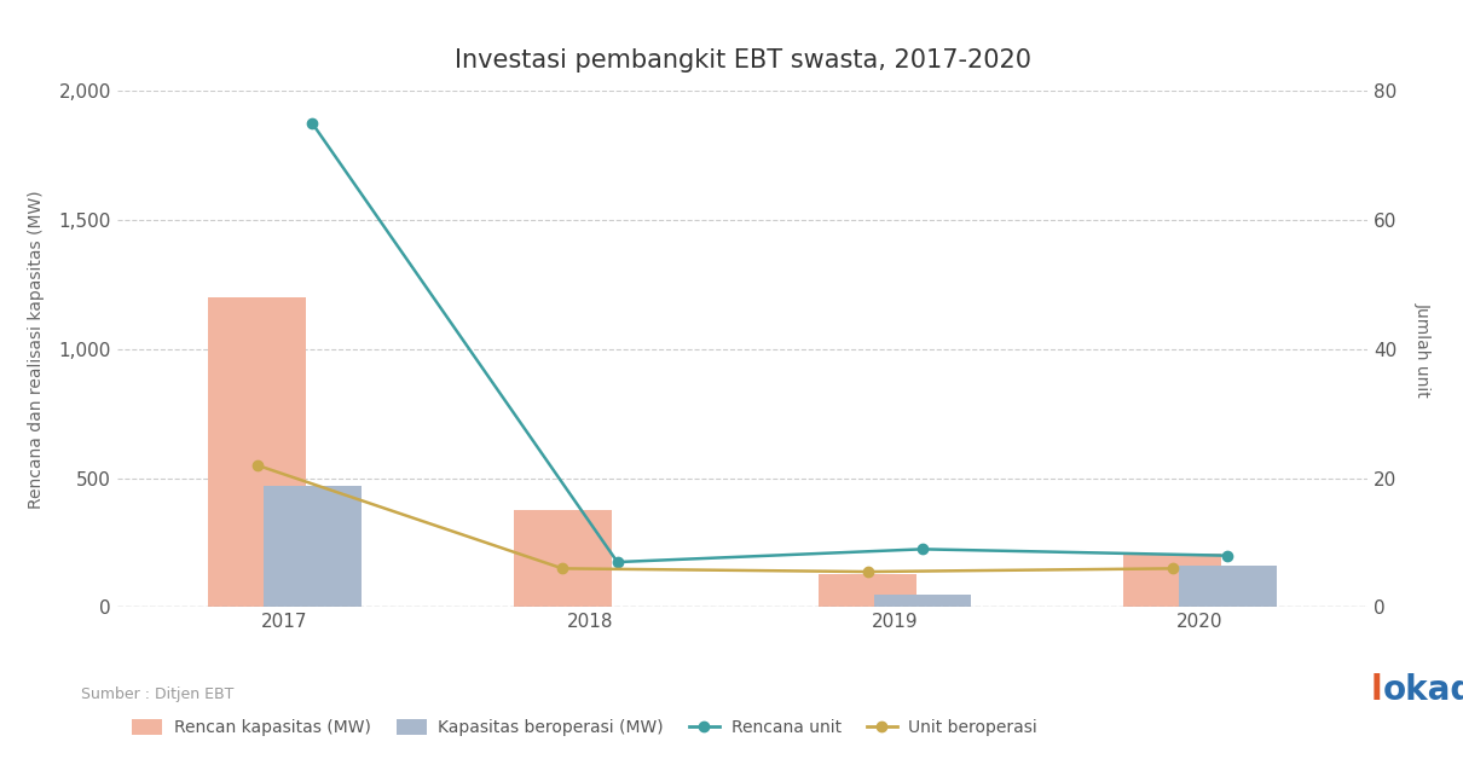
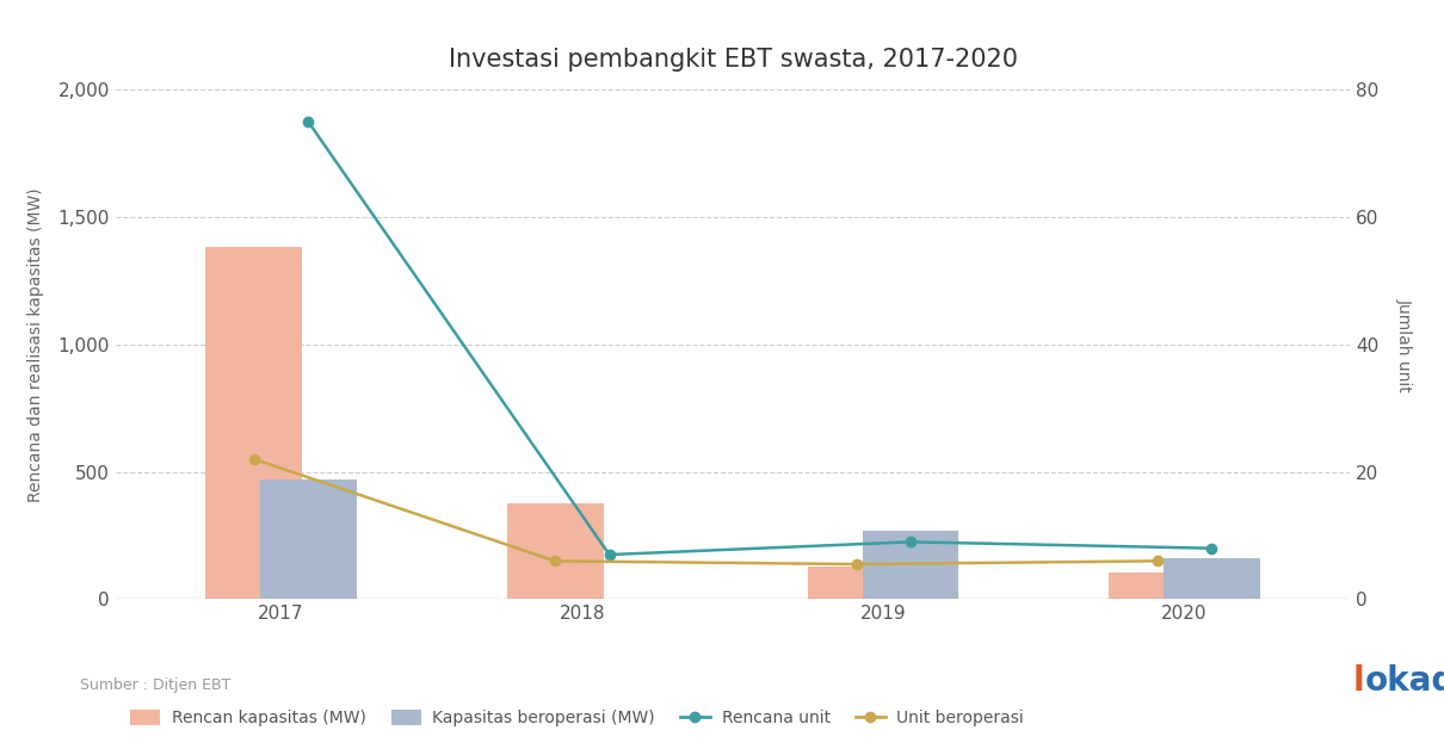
Rencan kapasitas (MW)/2017: 1,200 -> 1,385
Kapasitas beroperasi (MW)/2019: 50 -> 270
Rencan kapasitas (MW)/2020: 210 -> 105
